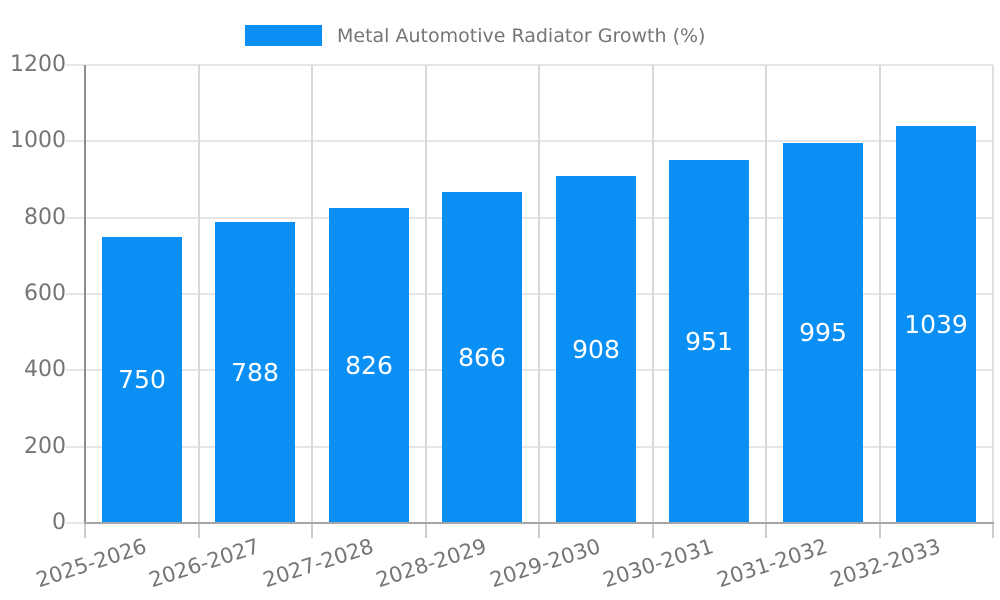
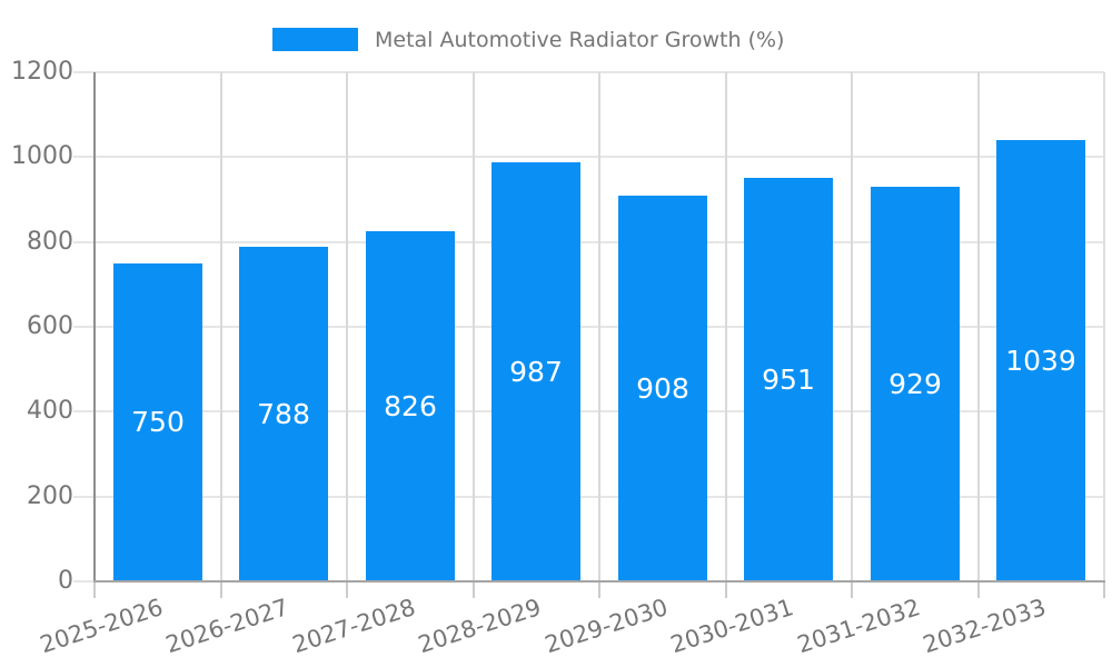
2028-2029: 866 -> 987
2031-2032: 995 -> 929
